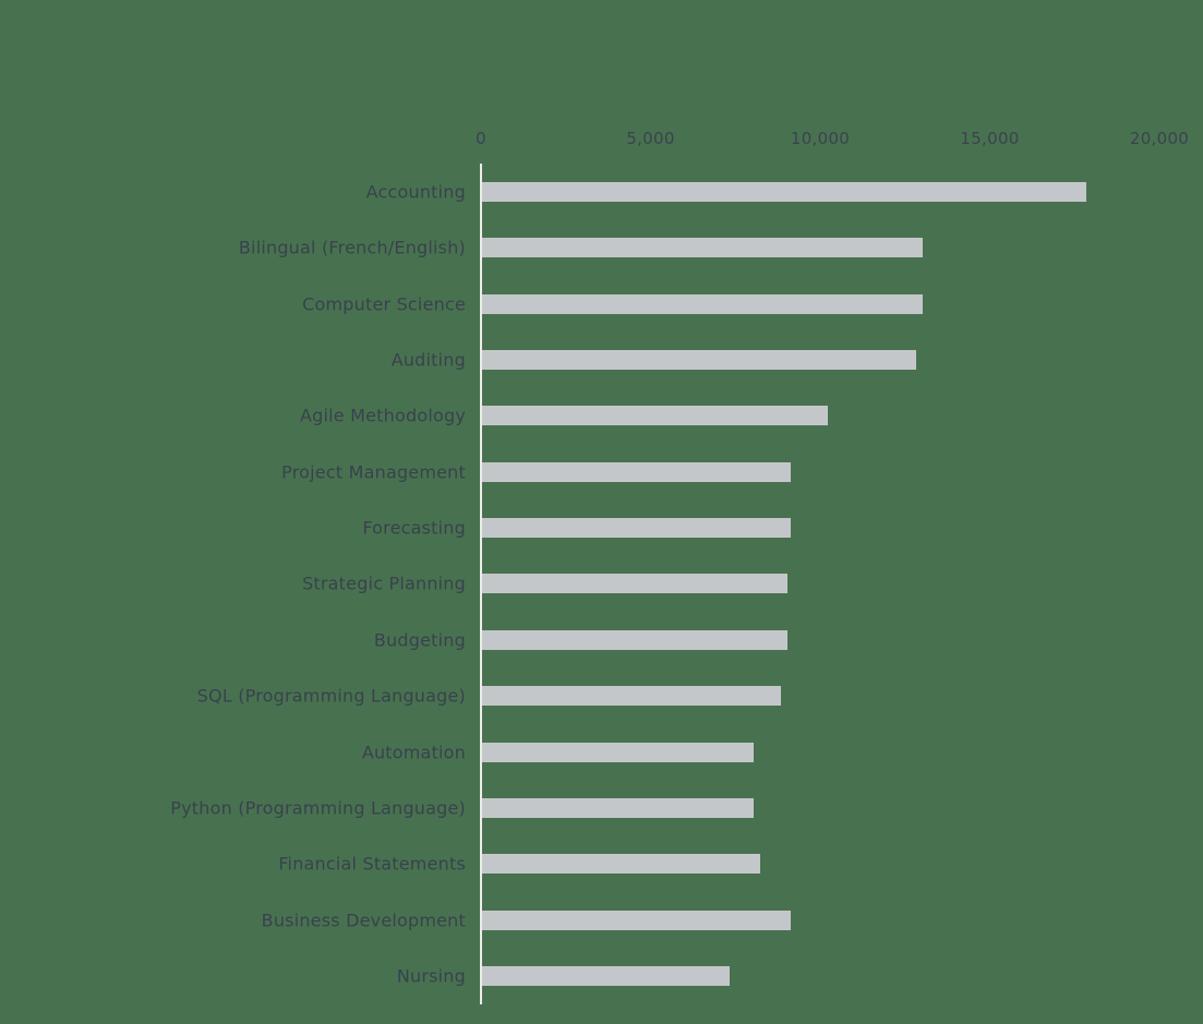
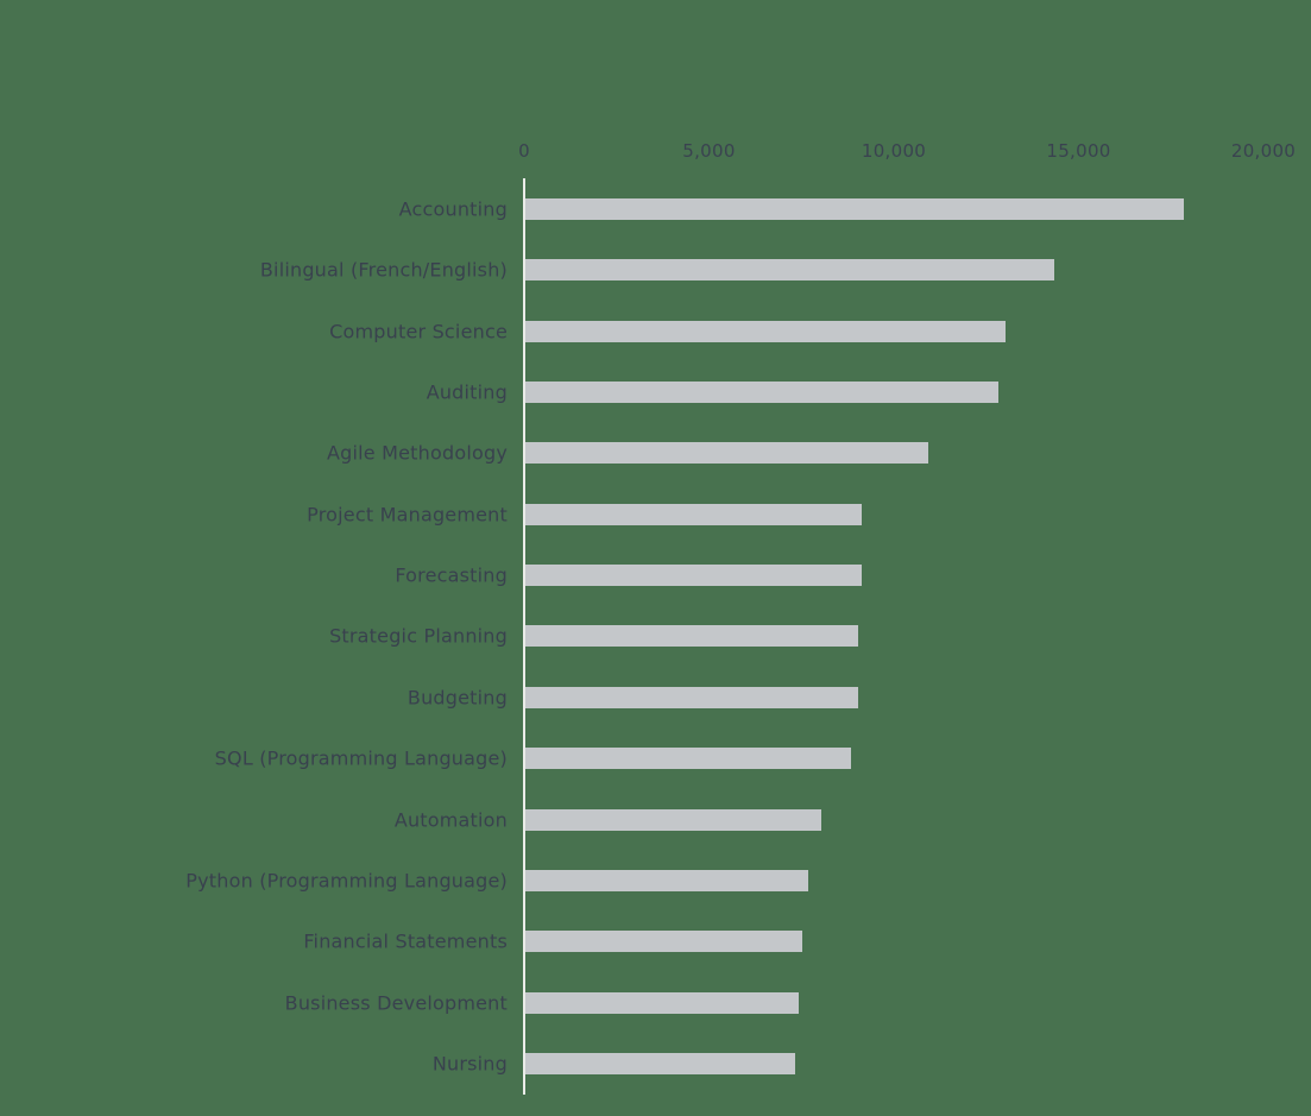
Bilingual (French/English): 13000 -> 14300
Agile Methodology: 10200 -> 10900
Python (Programming Language): 8000 -> 7600
Financial Statements: 8200 -> 7500
Business Development: 9100 -> 7400
